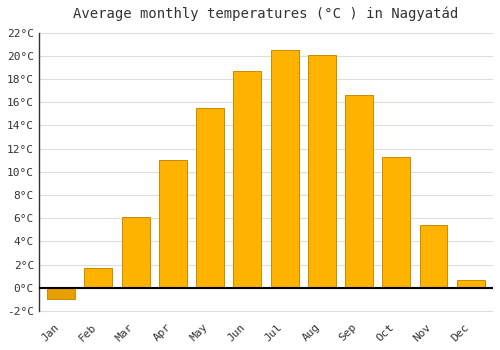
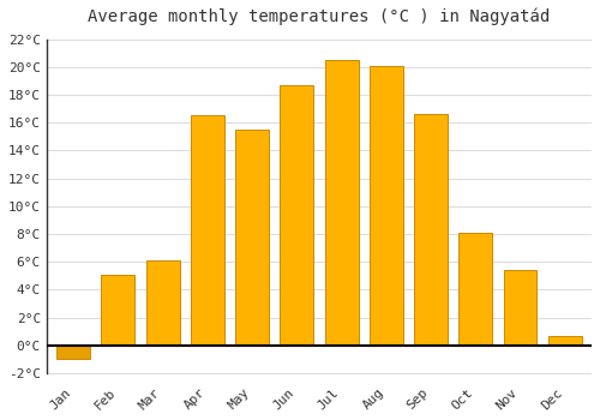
Feb: 1.7°C -> 5.1°C
Apr: 11.0°C -> 16.5°C
Oct: 11.3°C -> 8.1°C
